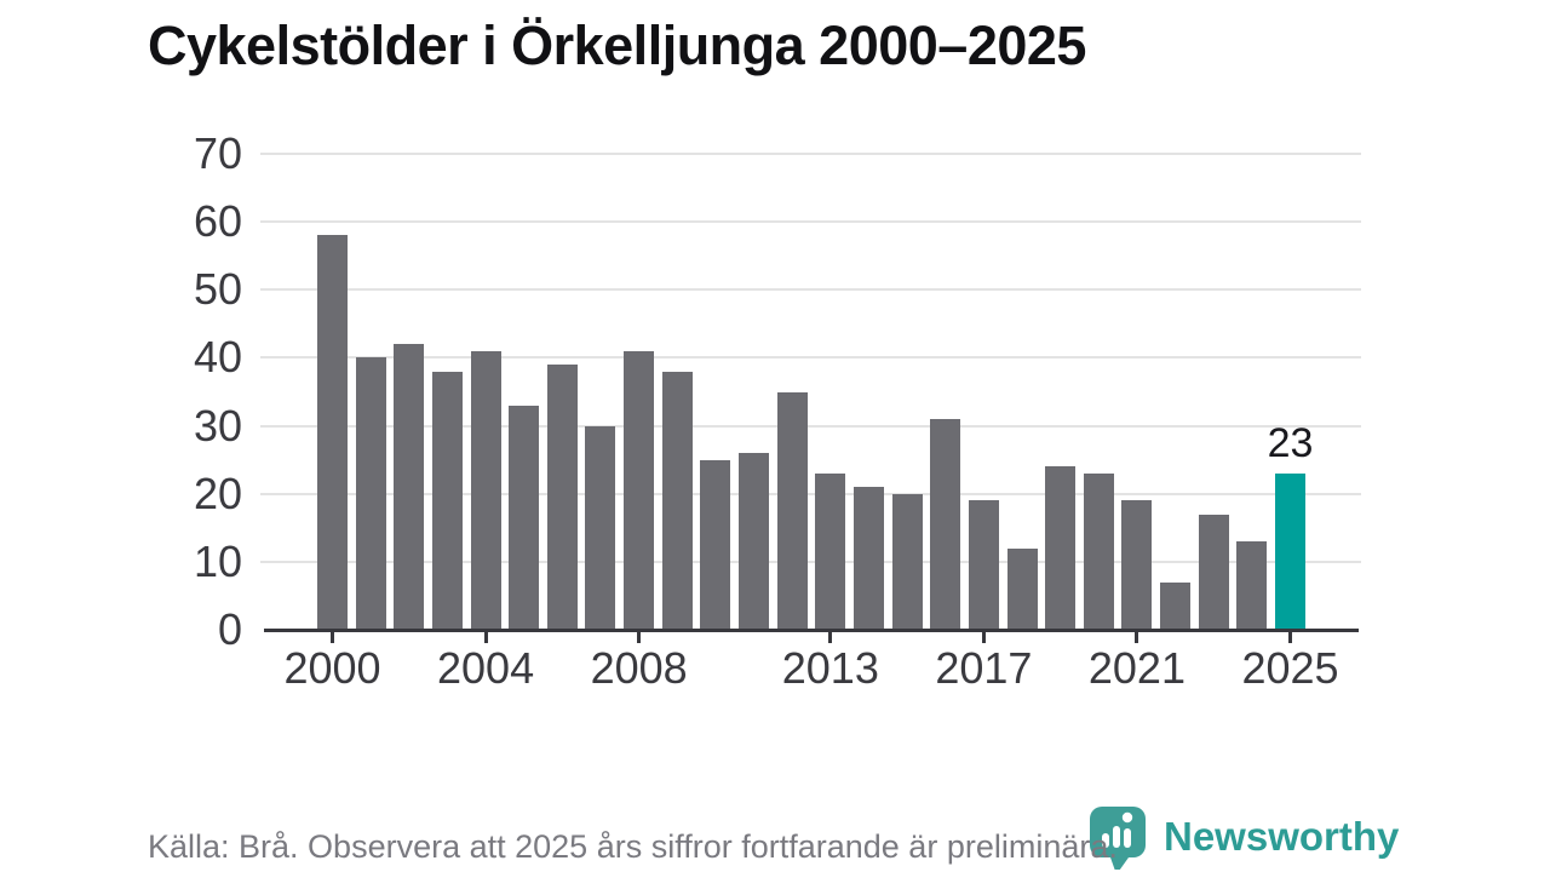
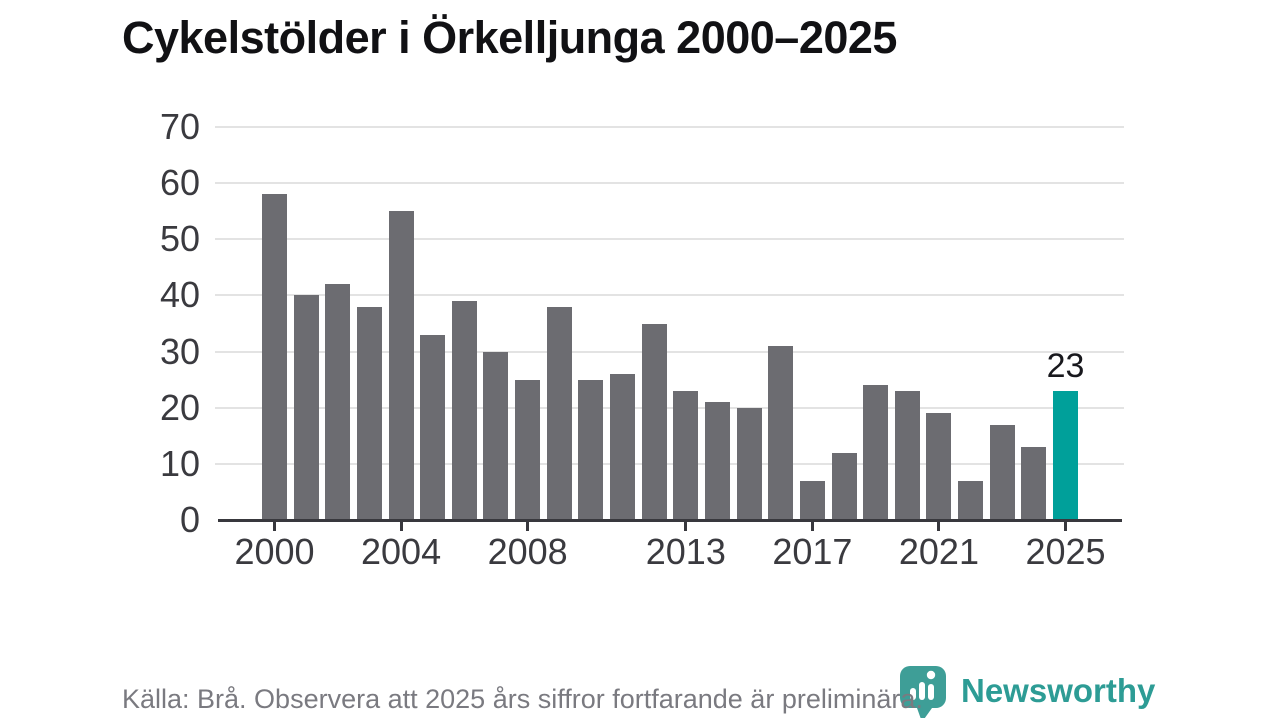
2004: 41 -> 55
2008: 41 -> 25
2017: 19 -> 7
